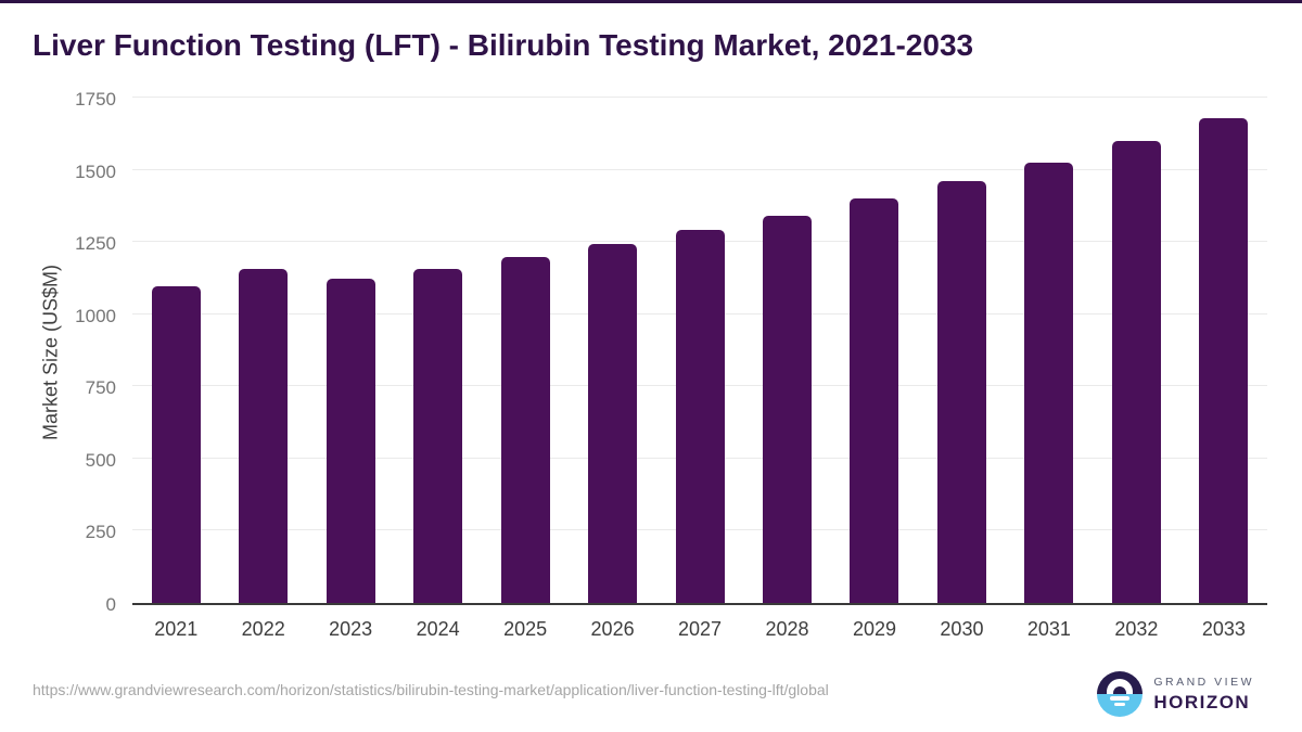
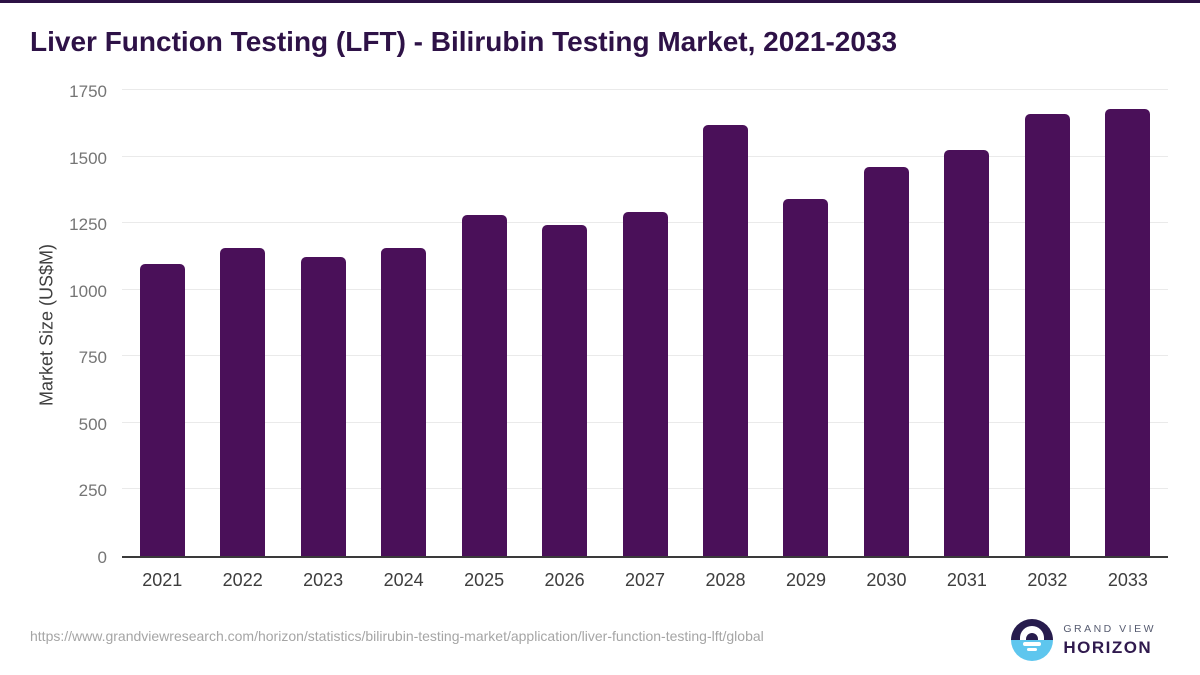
2025: 1200 -> 1280
2028: 1340 -> 1620
2029: 1400 -> 1340
2032: 1600 -> 1660
